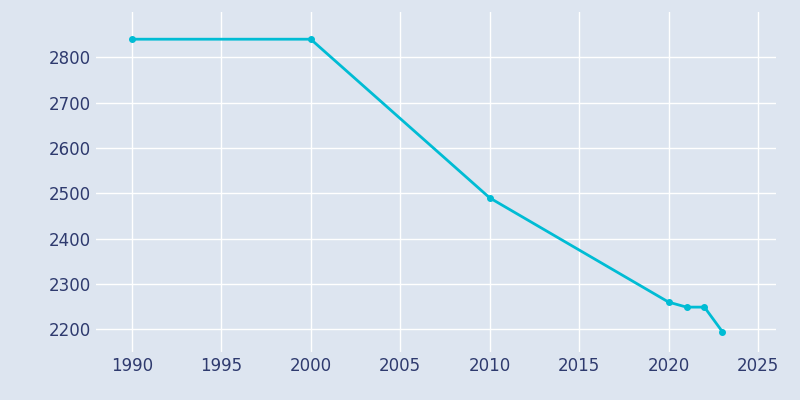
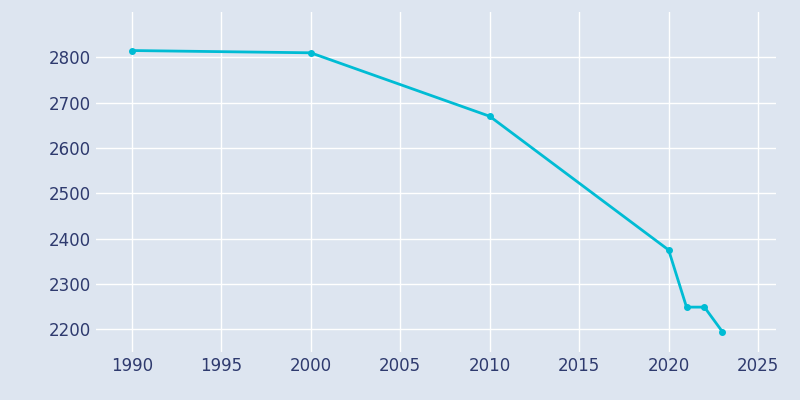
1990: 2840 -> 2815
2000: 2840 -> 2810
2010: 2490 -> 2670
2020: 2260 -> 2375
